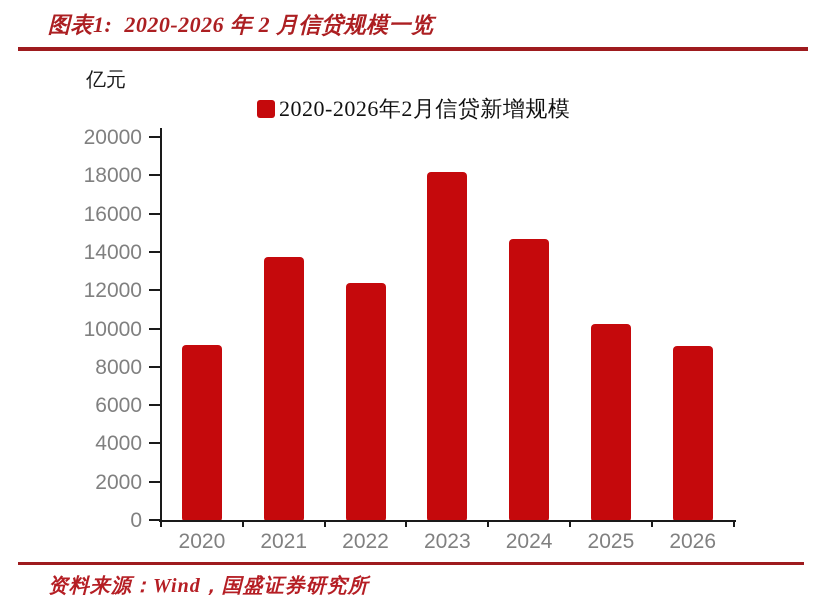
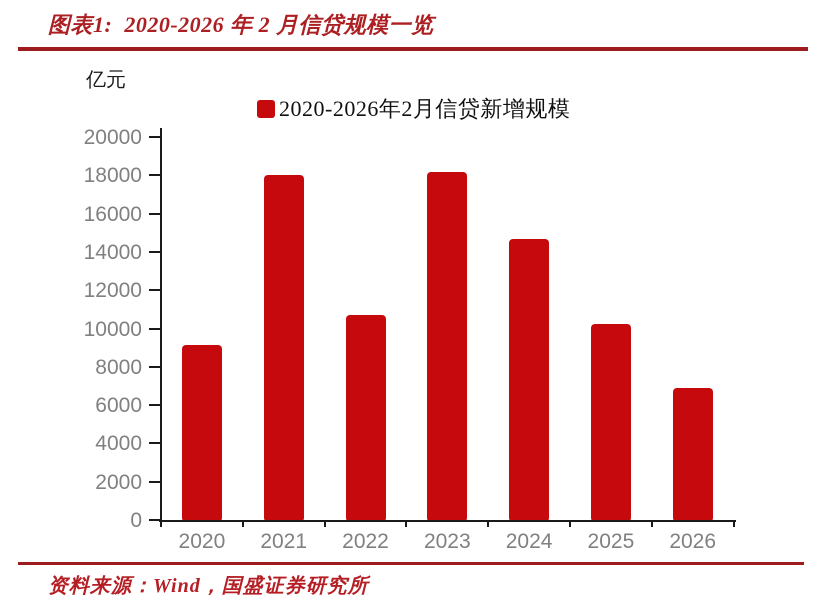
2021: 13800 -> 18000
2022: 12400 -> 10700
2026: 9100 -> 6900
